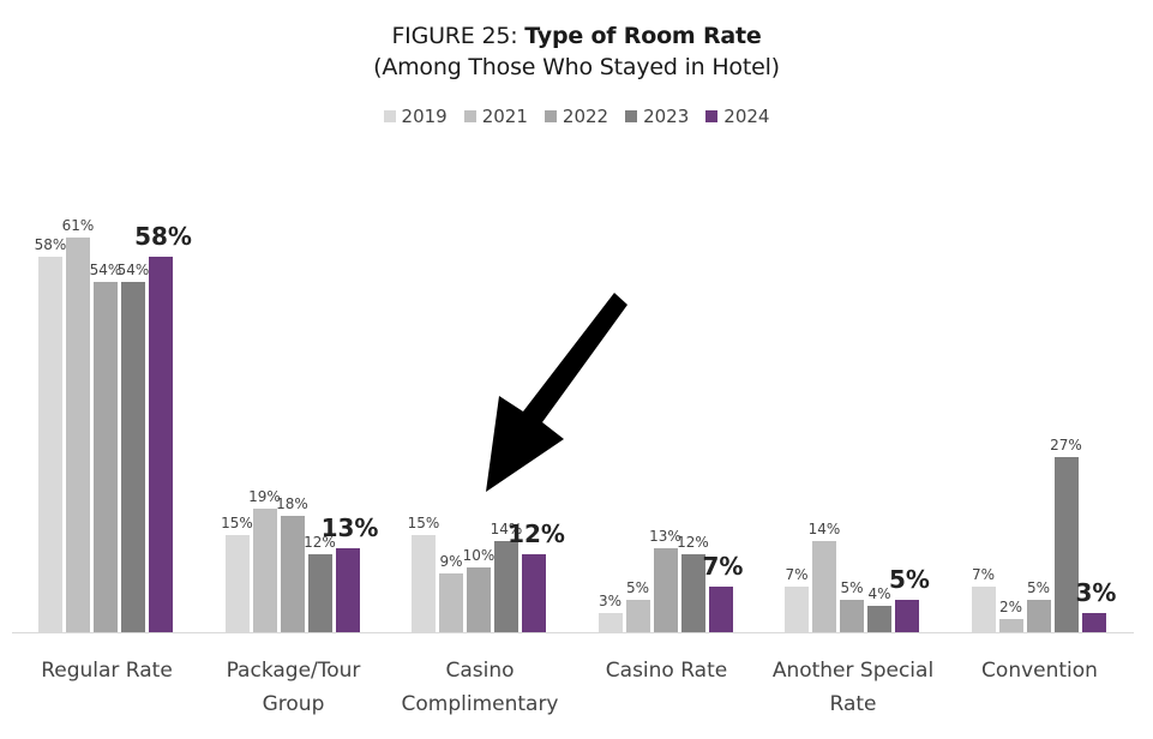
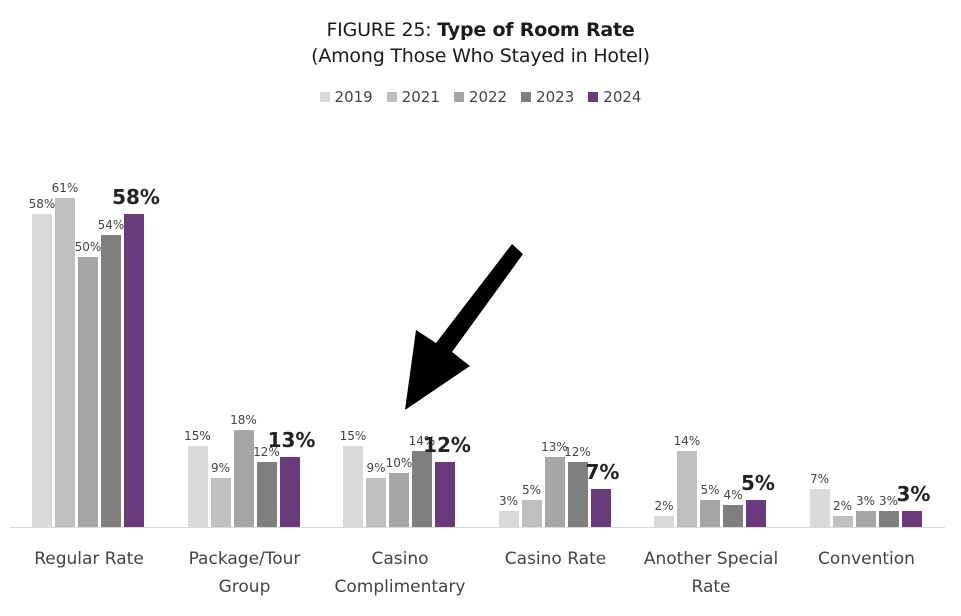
2022/Regular Rate: 54% -> 50%
2021/Package/Tour Group: 19% -> 9%
2019/Another Special Rate: 7% -> 2%
2022/Convention: 5% -> 3%
2023/Convention: 27% -> 3%
